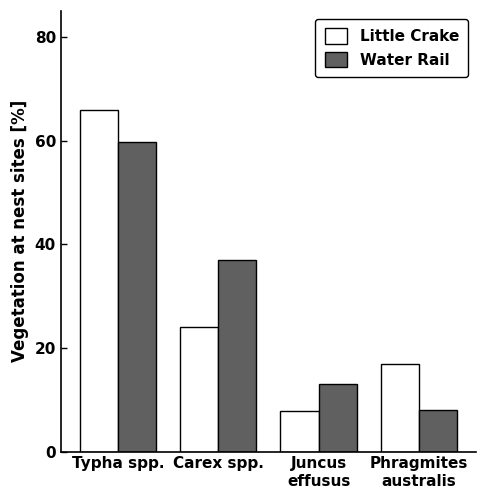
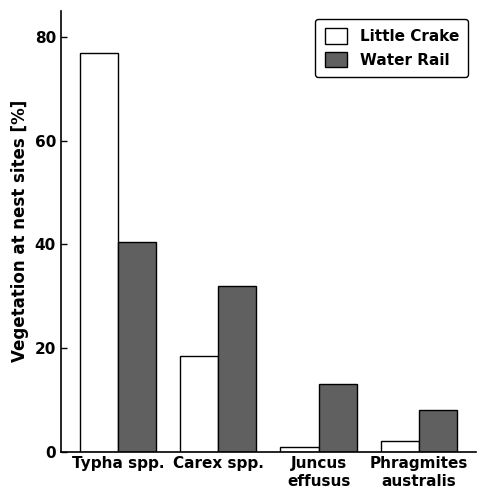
Little Crake/Typha spp.: 66.0 -> 77.0
Water Rail/Typha spp.: 59.8 -> 40.5
Little Crake/Carex spp.: 24.0 -> 18.5
Water Rail/Carex spp.: 37.0 -> 32.0
Little Crake/Juncus effusus: 7.8 -> 0.8
Little Crake/Phragmites australis: 17.0 -> 2.0
